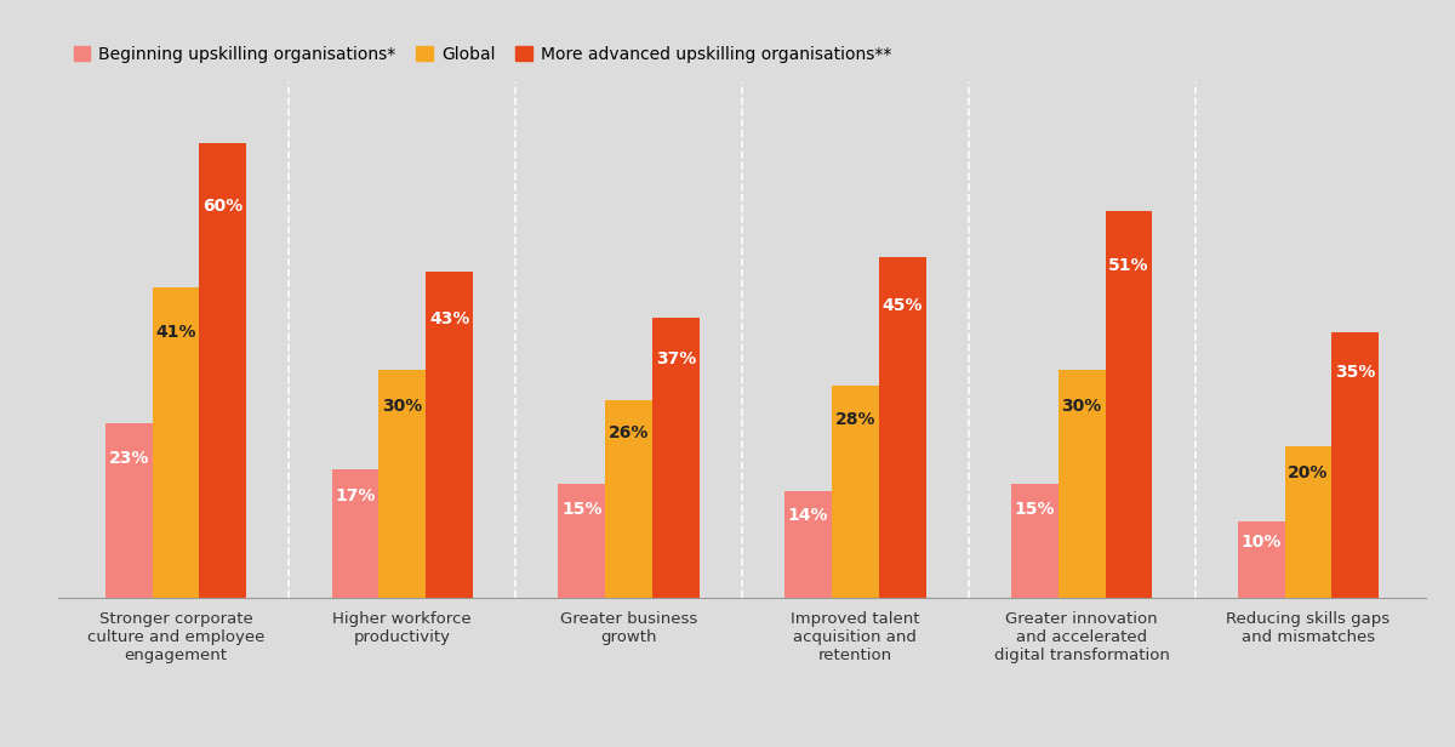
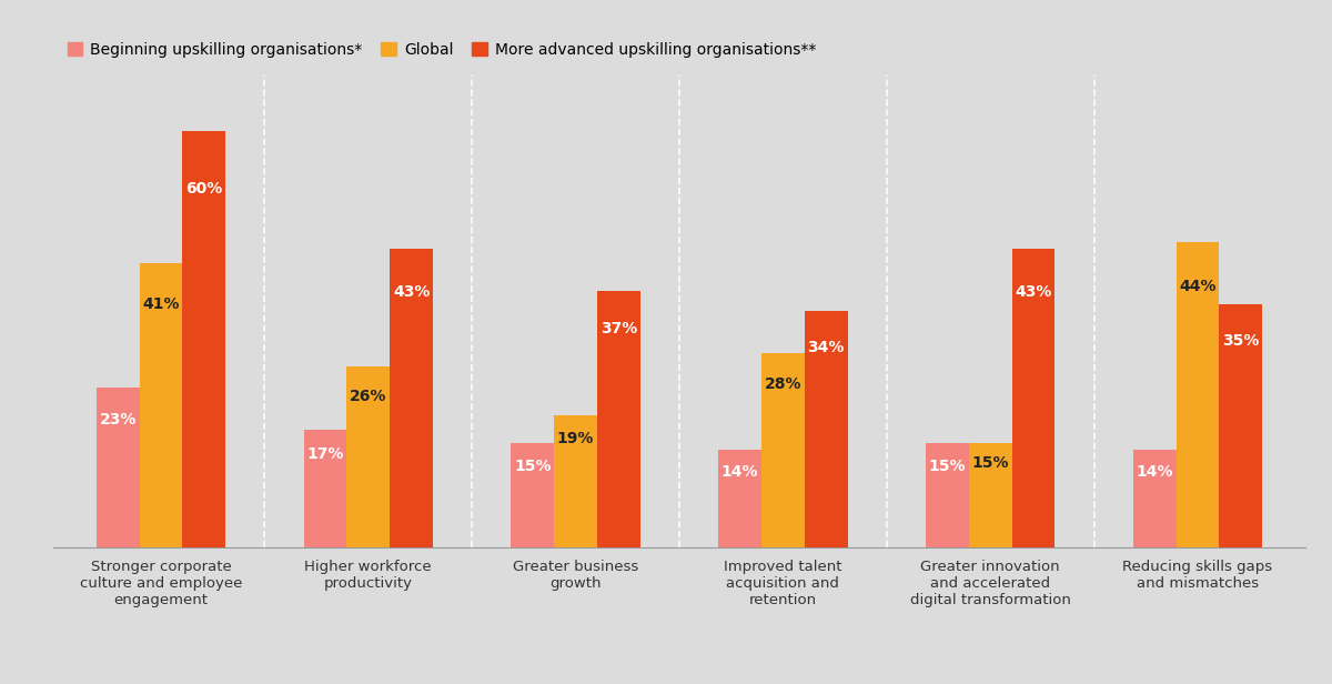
Global/Higher workforce productivity: 30% -> 26%
Global/Greater business growth: 26% -> 19%
More advanced upskilling organisations**/Improved talent acquisition and retention: 45% -> 34%
Global/Greater innovation and accelerated digital transformation: 30% -> 15%
More advanced upskilling organisations**/Greater innovation and accelerated digital transformation: 51% -> 43%
Beginning upskilling organisations*/Reducing skills gaps and mismatches: 10% -> 14%
Global/Reducing skills gaps and mismatches: 20% -> 44%
